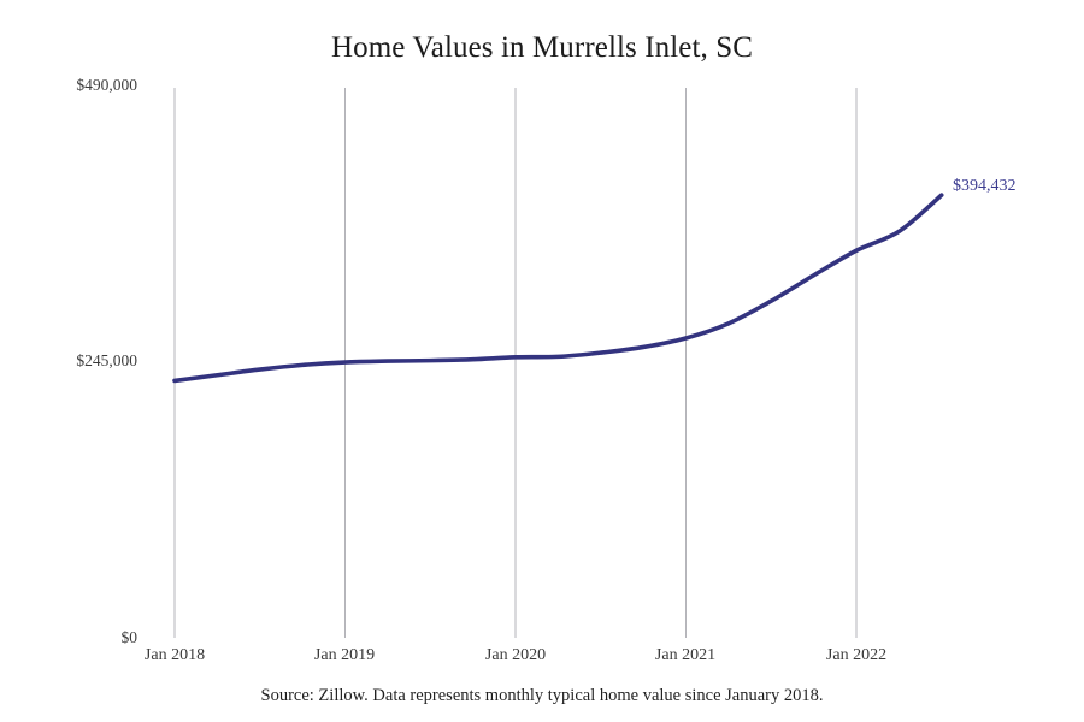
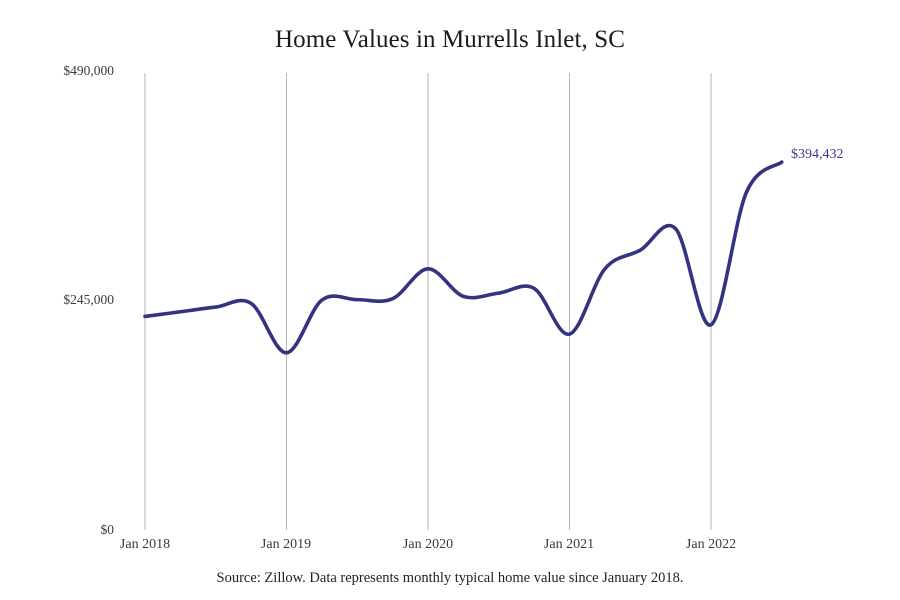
Jan 2019: $250000 -> $190000
Jan 2020: $250000 -> $280000
Jan 2021: $270000 -> $210000
Jan 2022: $340000 -> $220000
